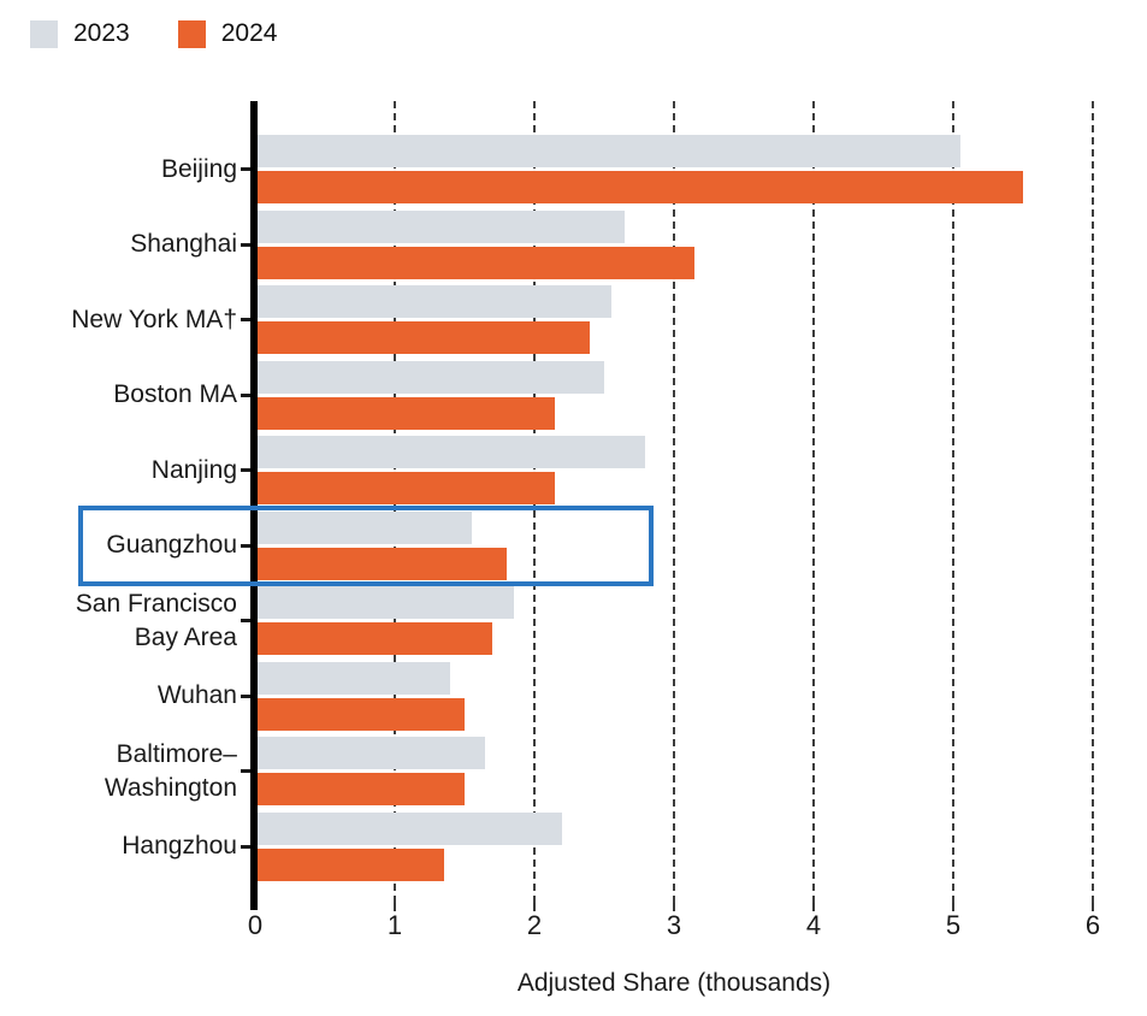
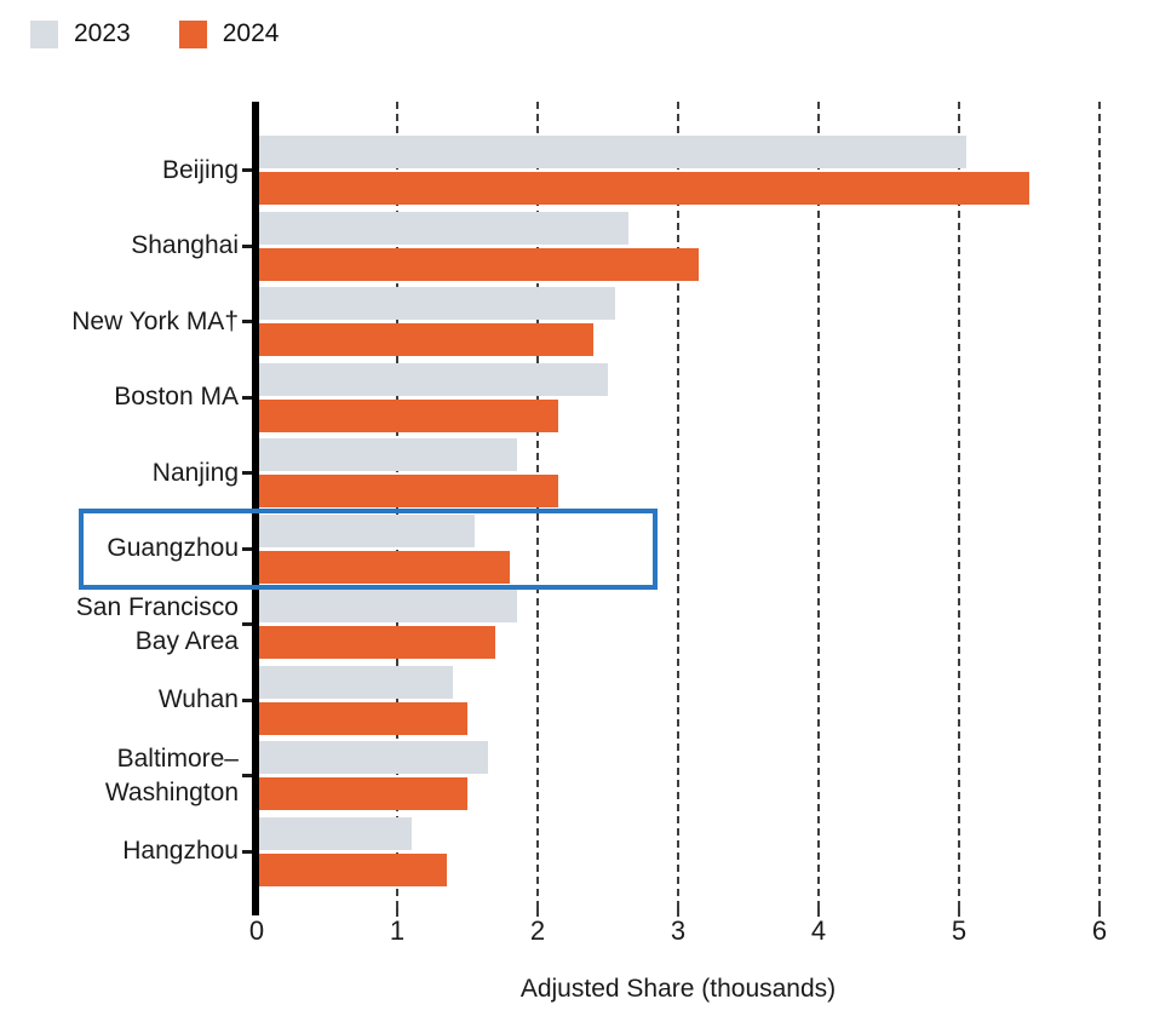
2023/Nanjing: 2.79 -> 1.85
2023/Hangzhou: 2.20 -> 1.10
